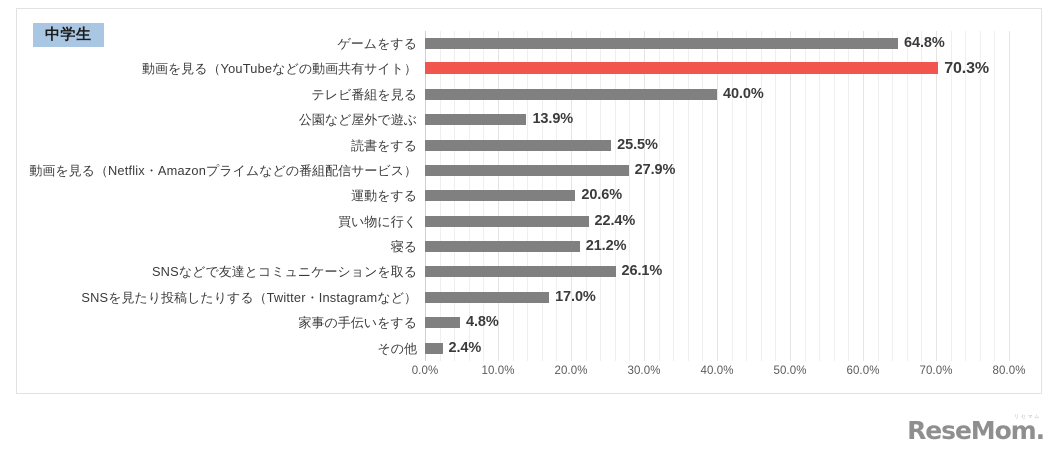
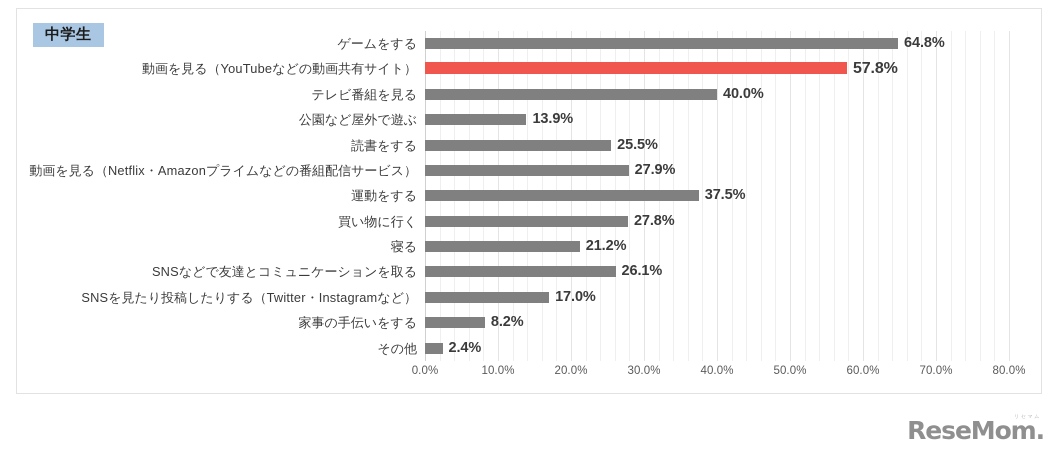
動画を見る（YouTubeなどの動画共有サイト）: 70.3% -> 57.8%
運動をする: 20.6% -> 37.5%
買い物に行く: 22.4% -> 27.8%
家事の手伝いをする: 4.8% -> 8.2%
